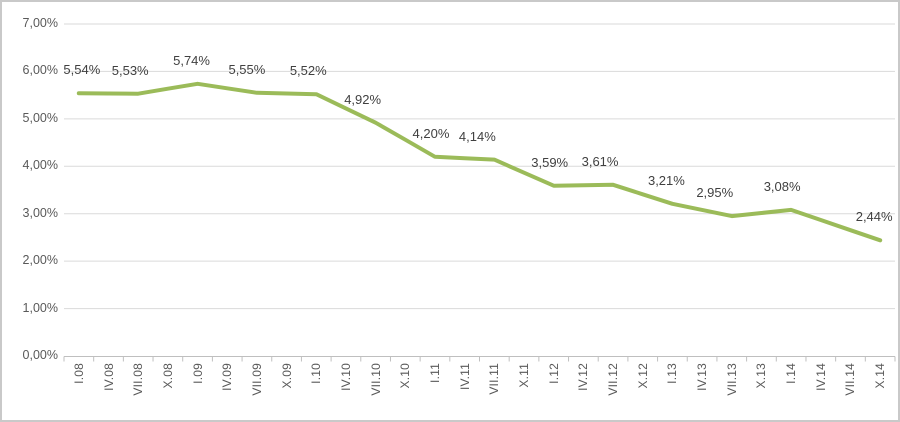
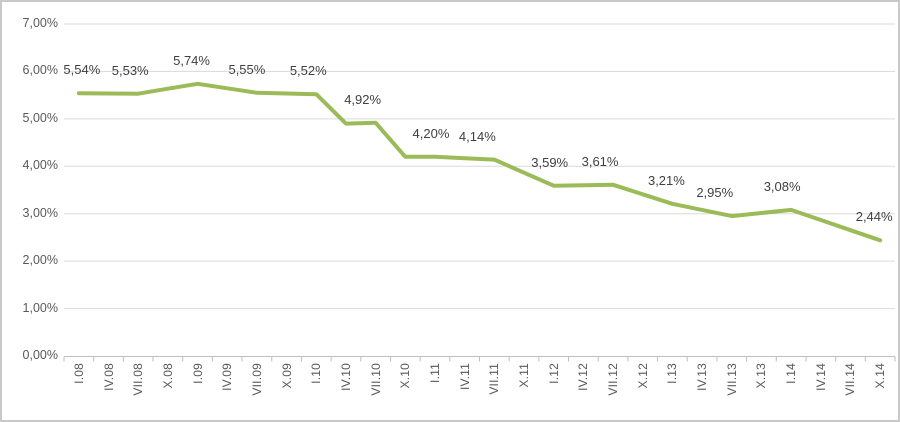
IV.10: 5,2% -> 4,9%
X.10: 4,6% -> 4,2%
